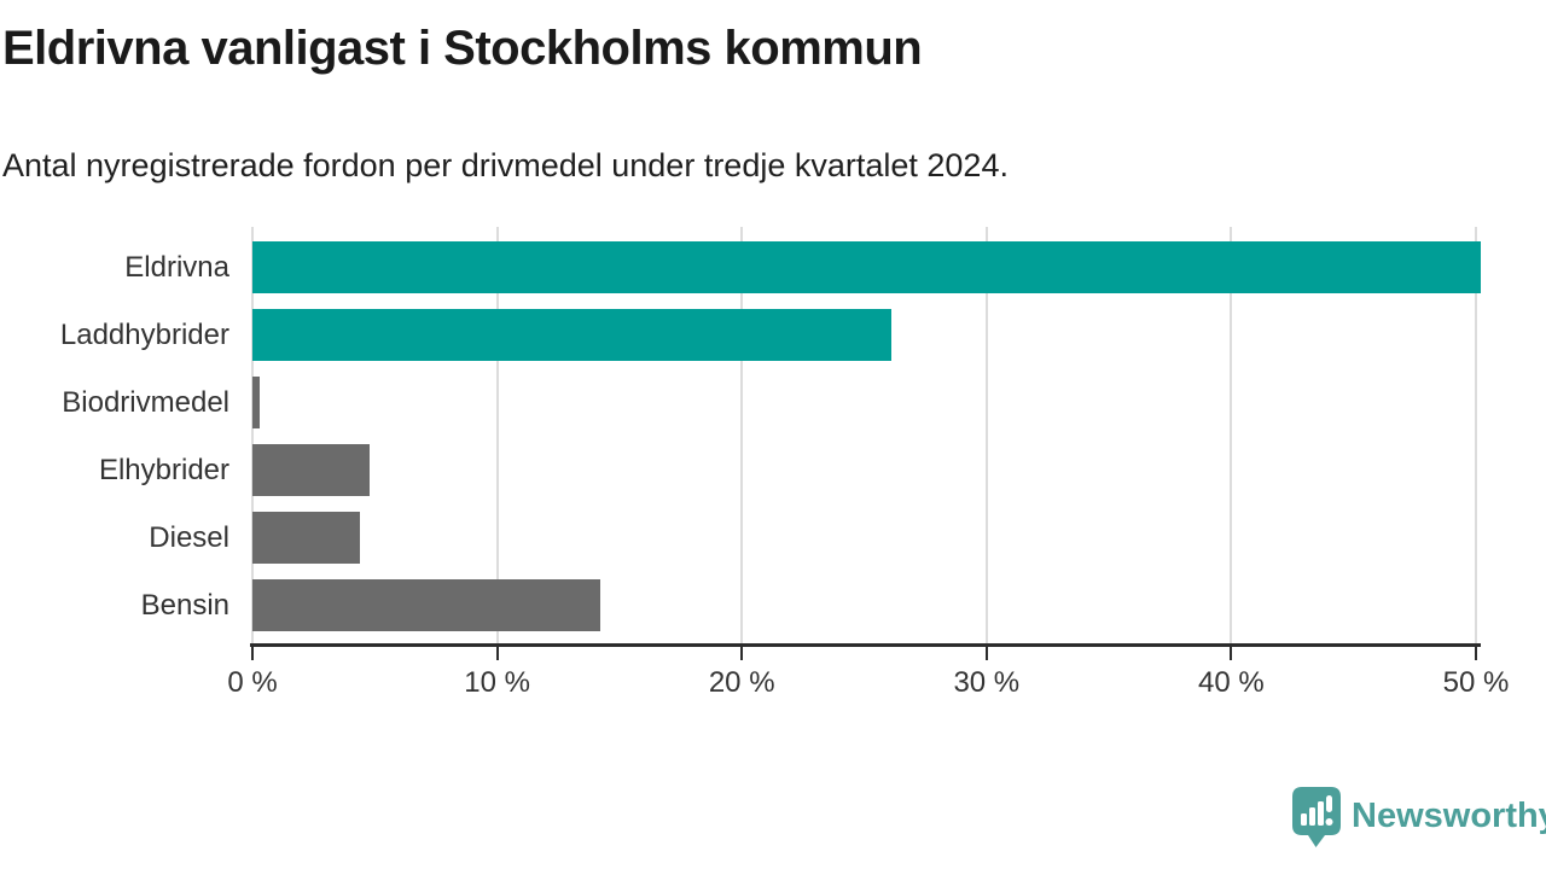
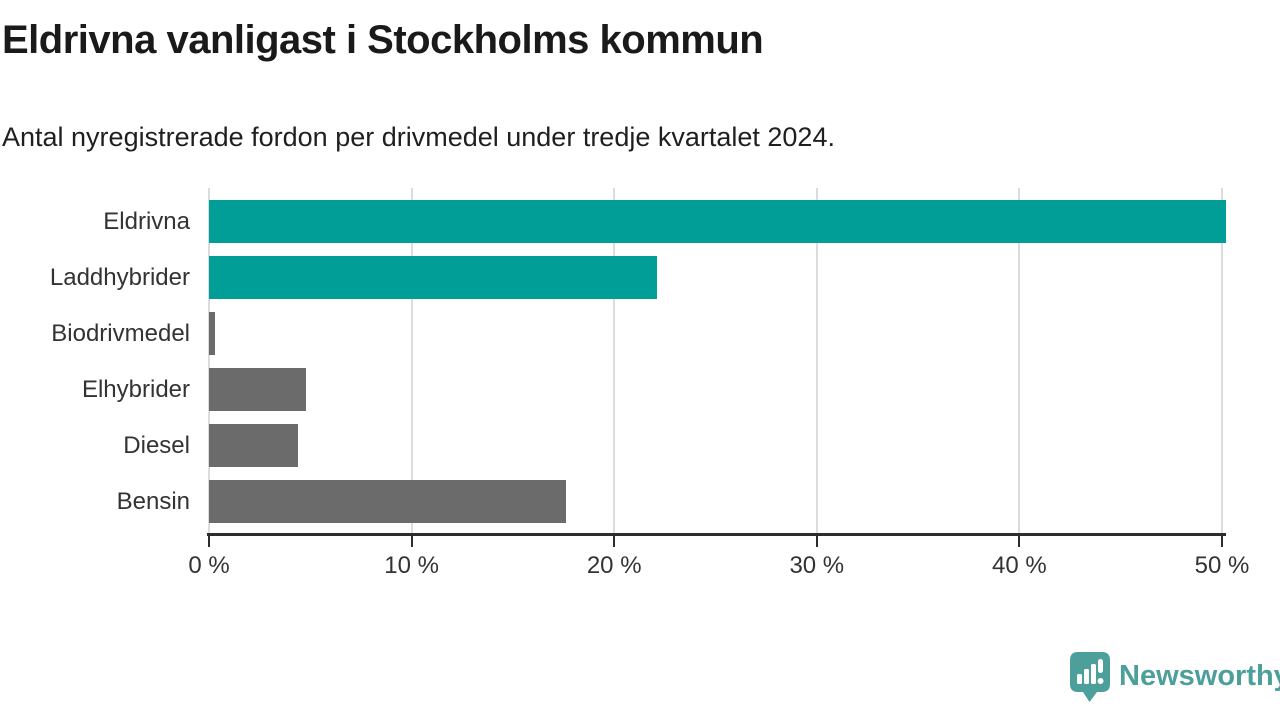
Laddhybrider: 26.1% -> 22.1%
Bensin: 14.2% -> 17.6%
